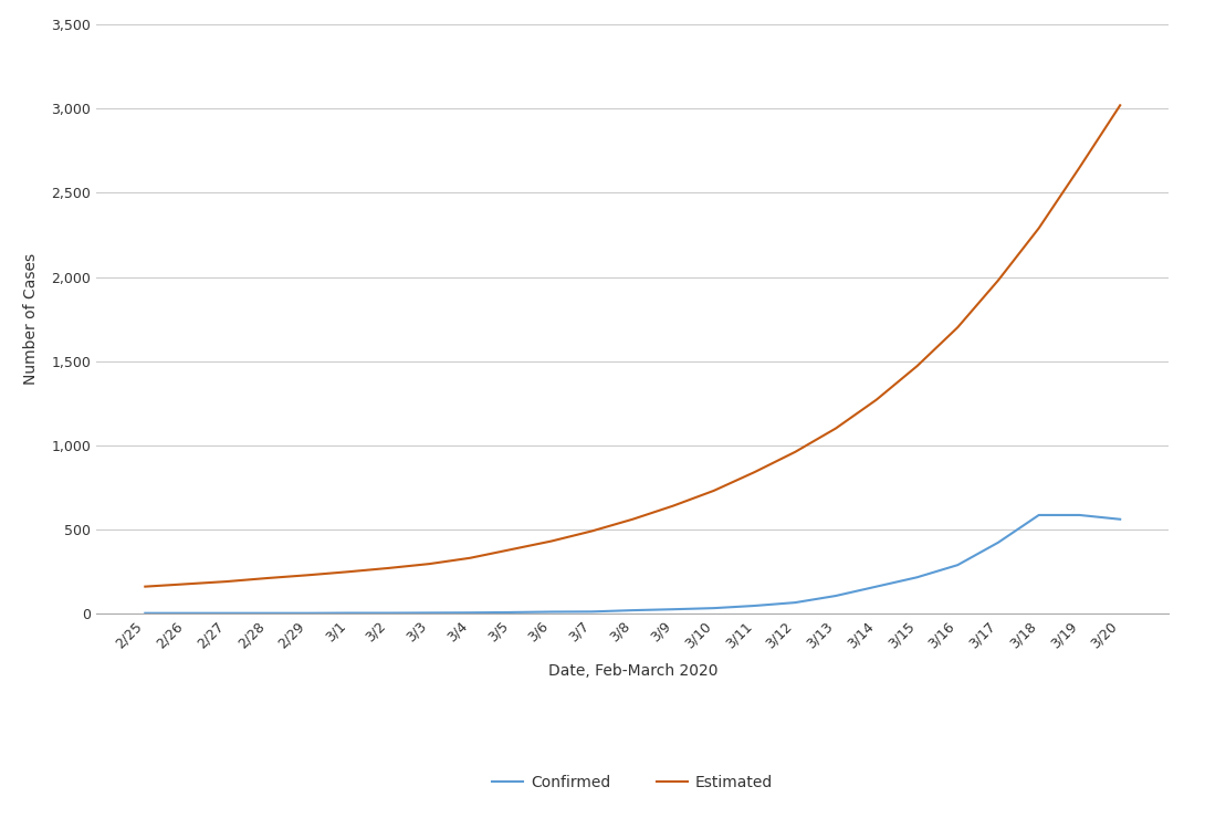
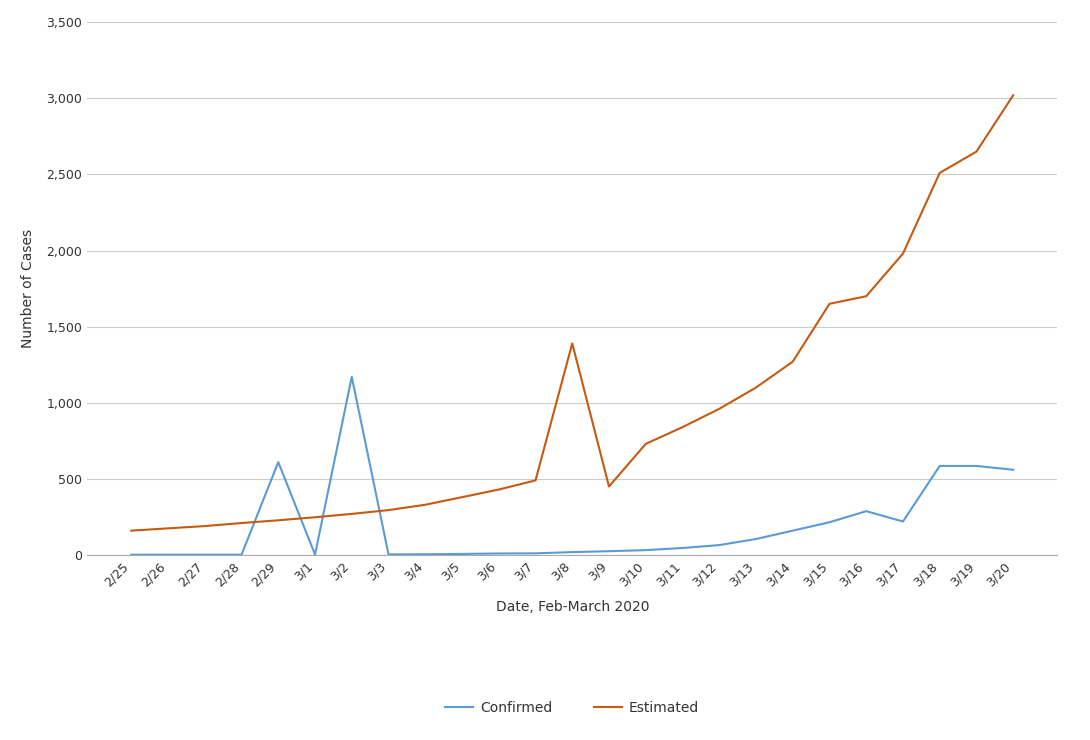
Confirmed/2/29: 0 -> 610
Confirmed/3/2: 0 -> 1,170
Estimated/3/8: 560 -> 1,390
Estimated/3/9: 640 -> 450
Estimated/3/15: 1,470 -> 1,650
Confirmed/3/17: 420 -> 220
Estimated/3/18: 2,290 -> 2,510
